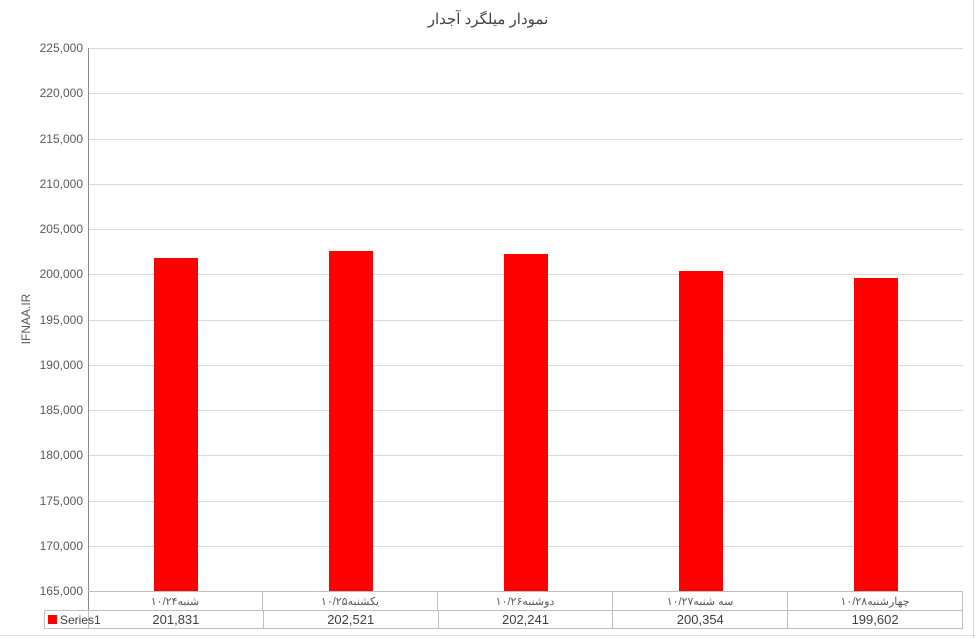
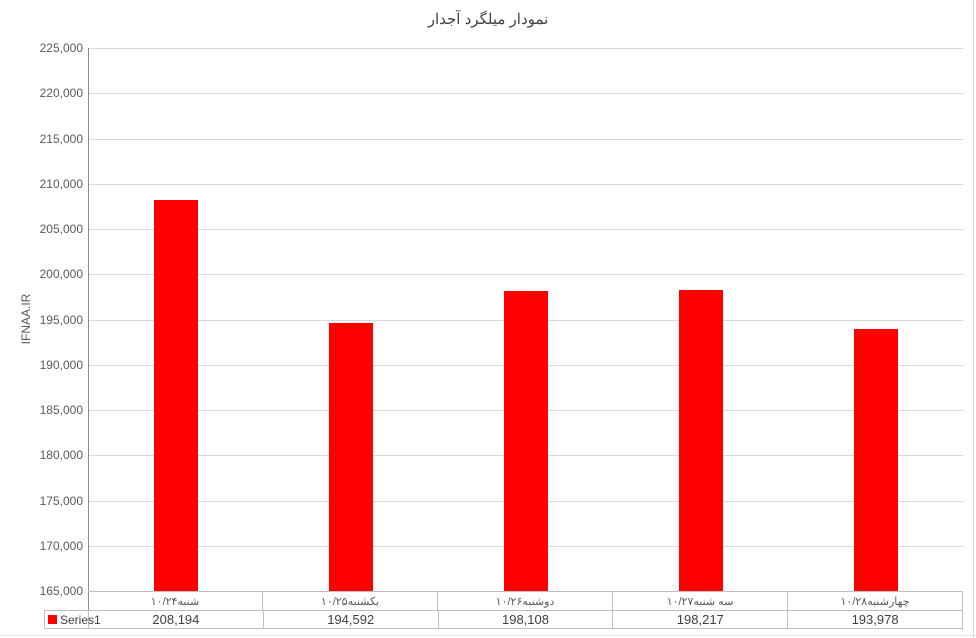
شنبه۱۰/۲۴: 201,831 -> 208,194
یکشنبه۱۰/۲۵: 202,521 -> 194,592
دوشنبه۱۰/۲۶: 202,241 -> 198,108
سه شنبه۱۰/۲۷: 200,354 -> 198,217
چهارشنبه۱۰/۲۸: 199,602 -> 193,978
